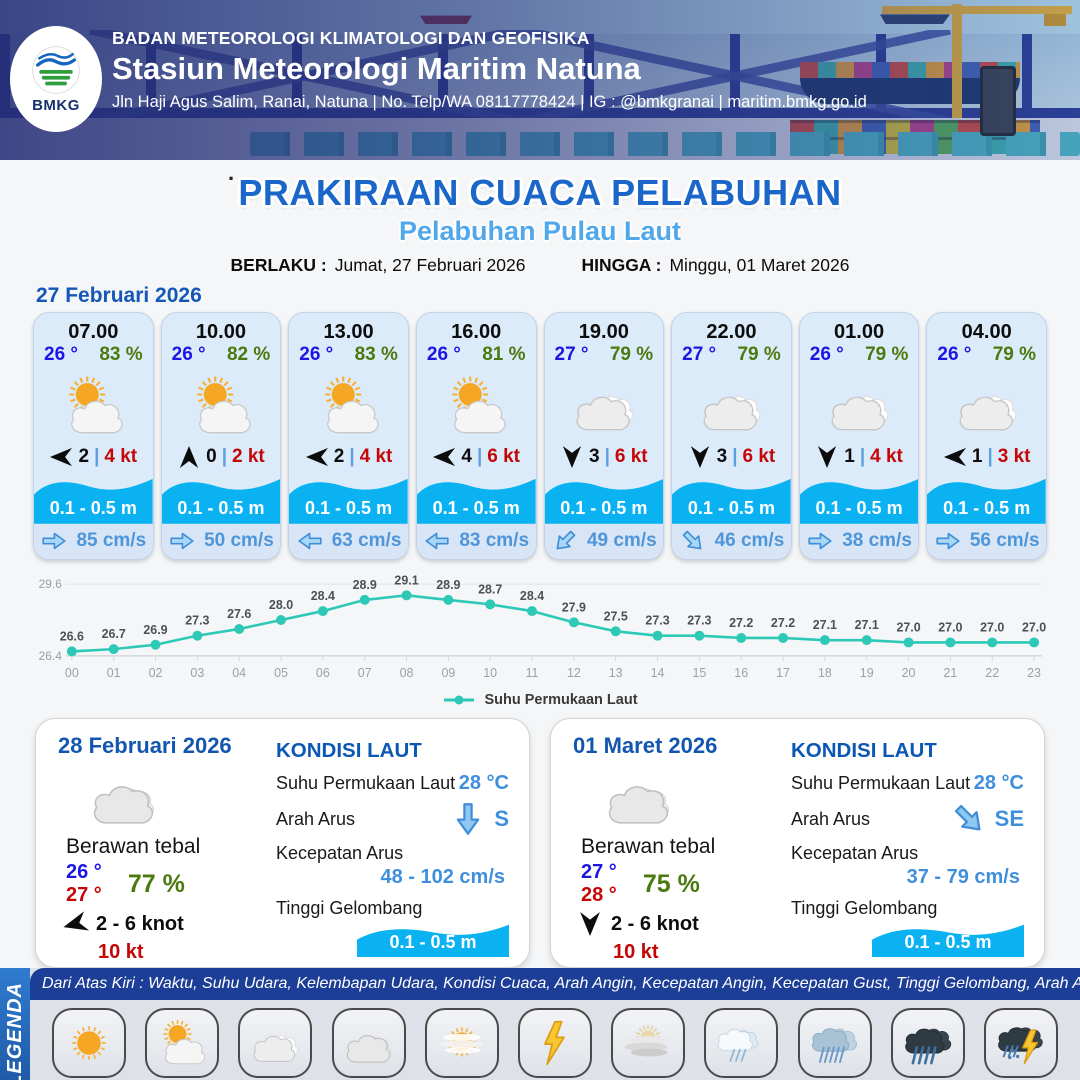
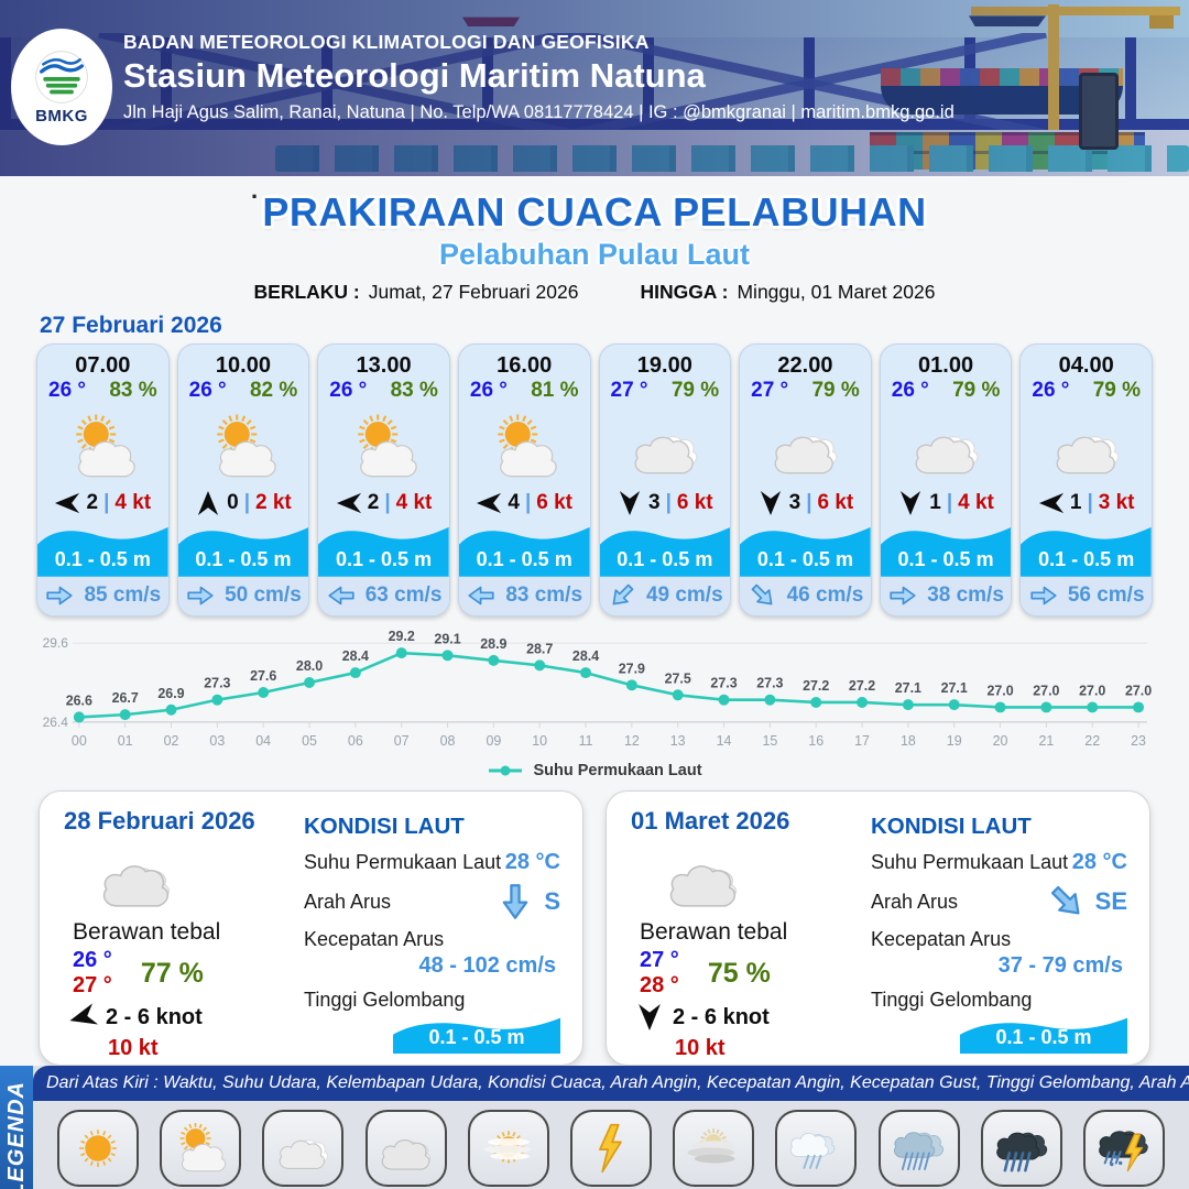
07: 28.9 -> 29.2
